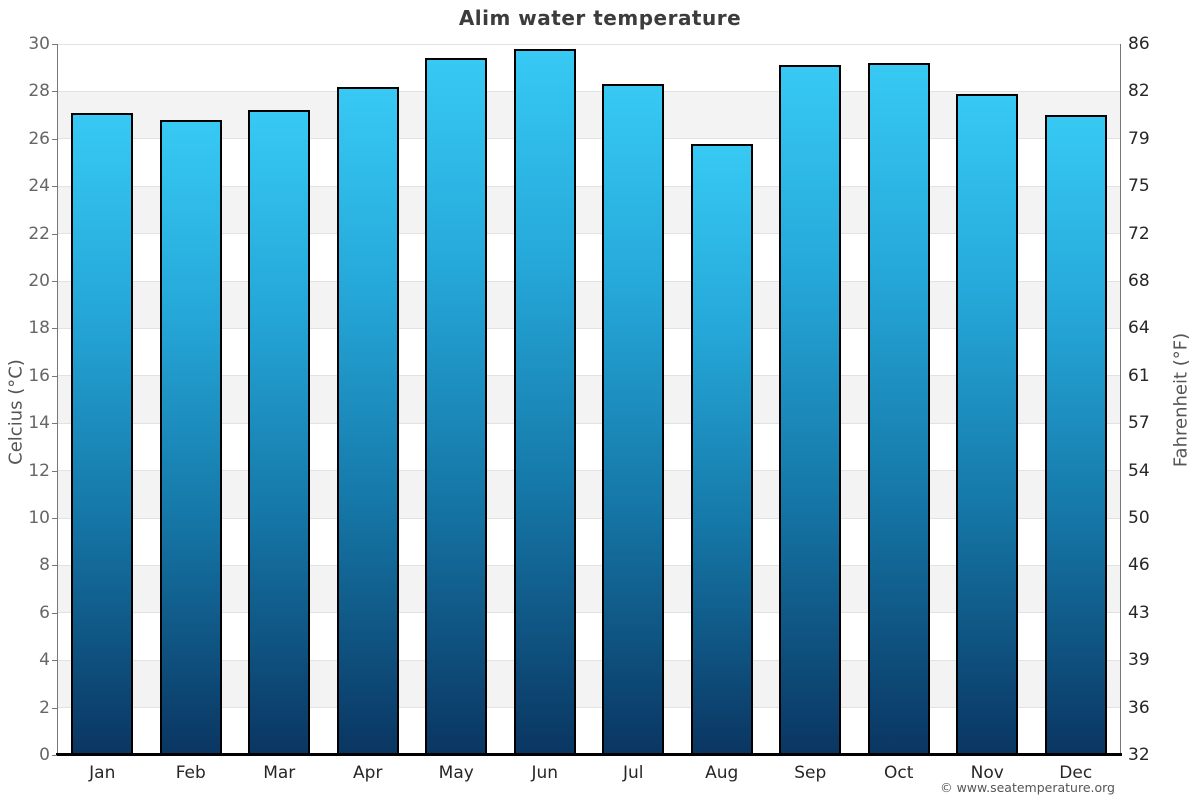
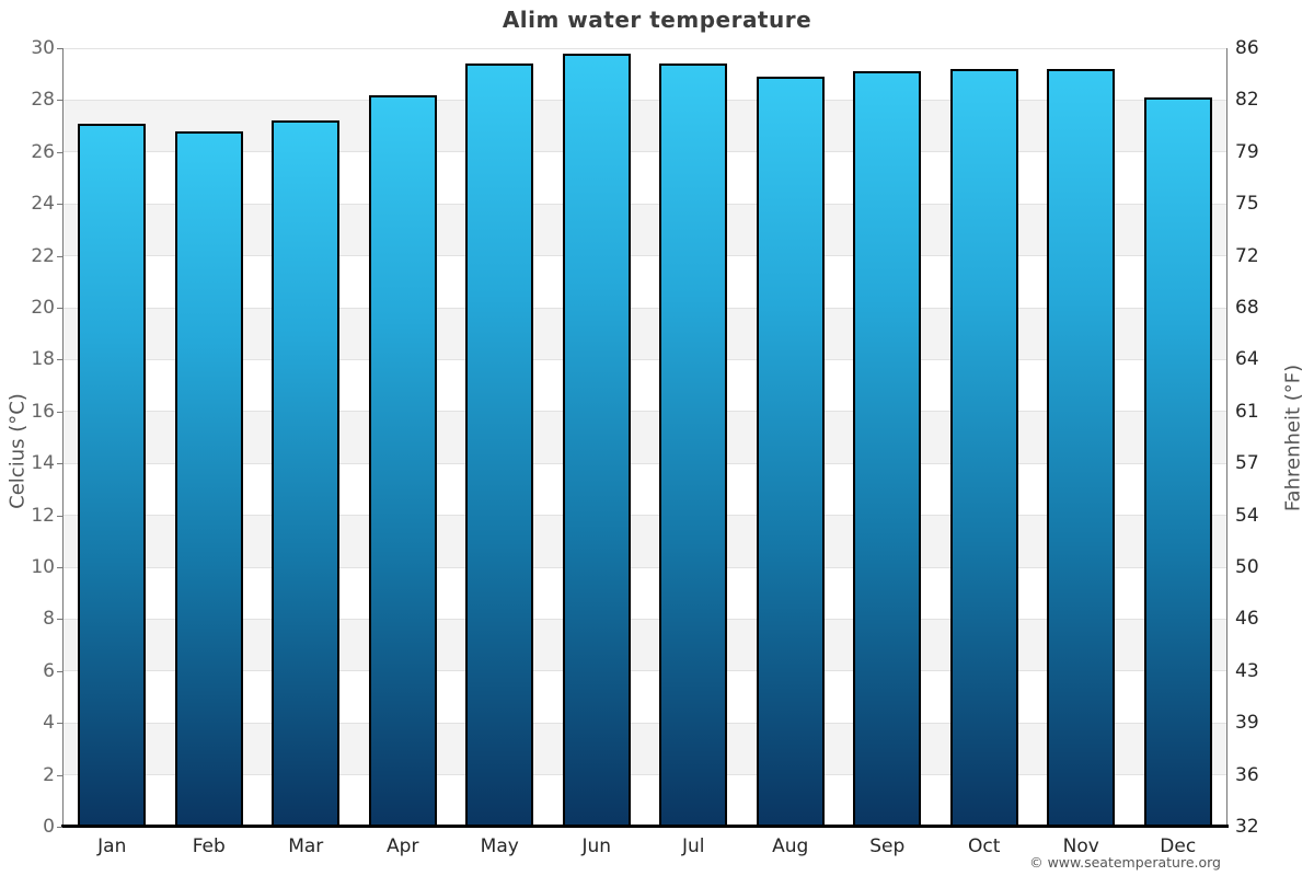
Jul: 28.3 -> 29.4
Aug: 25.8 -> 28.9
Nov: 27.9 -> 29.2
Dec: 27.0 -> 28.1
